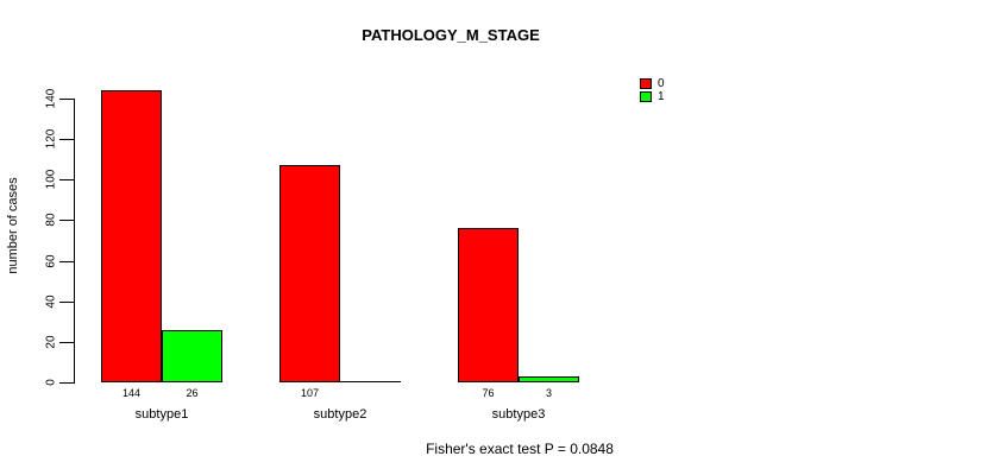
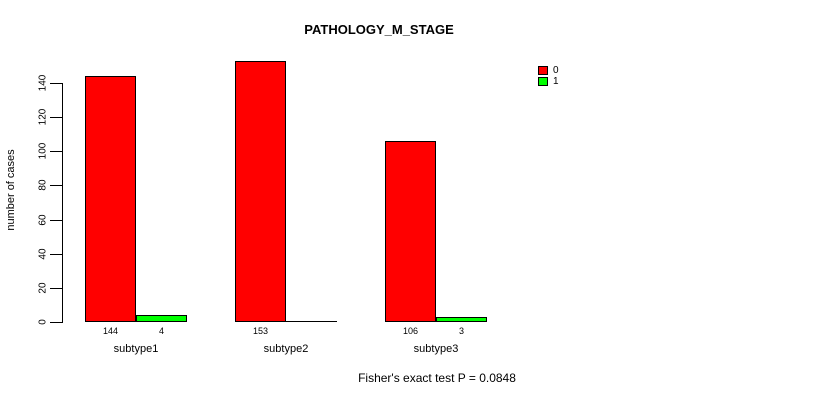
1/subtype1: 26 -> 4
0/subtype2: 107 -> 153
0/subtype3: 76 -> 106
